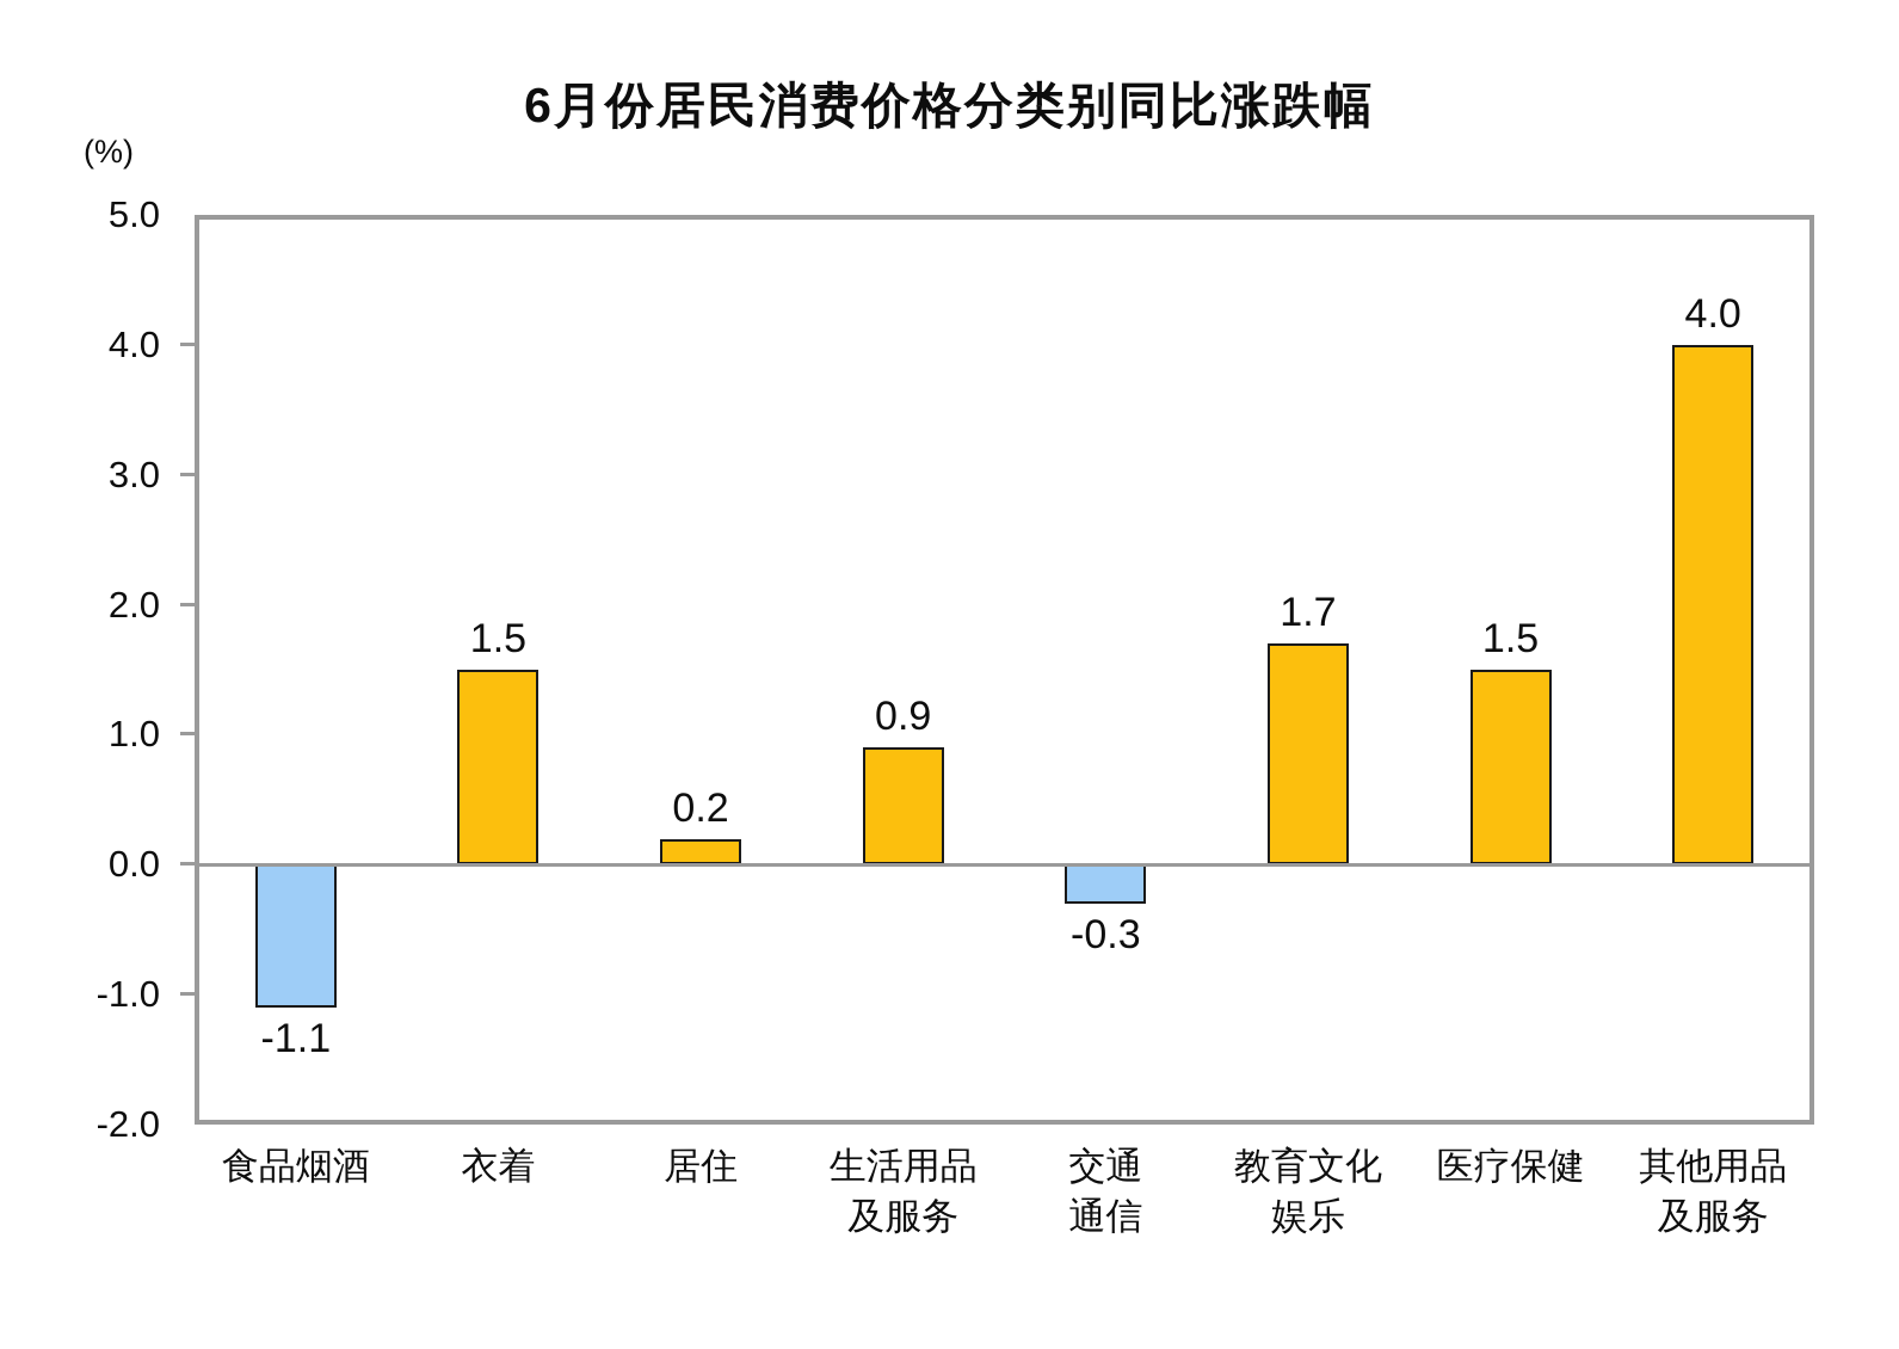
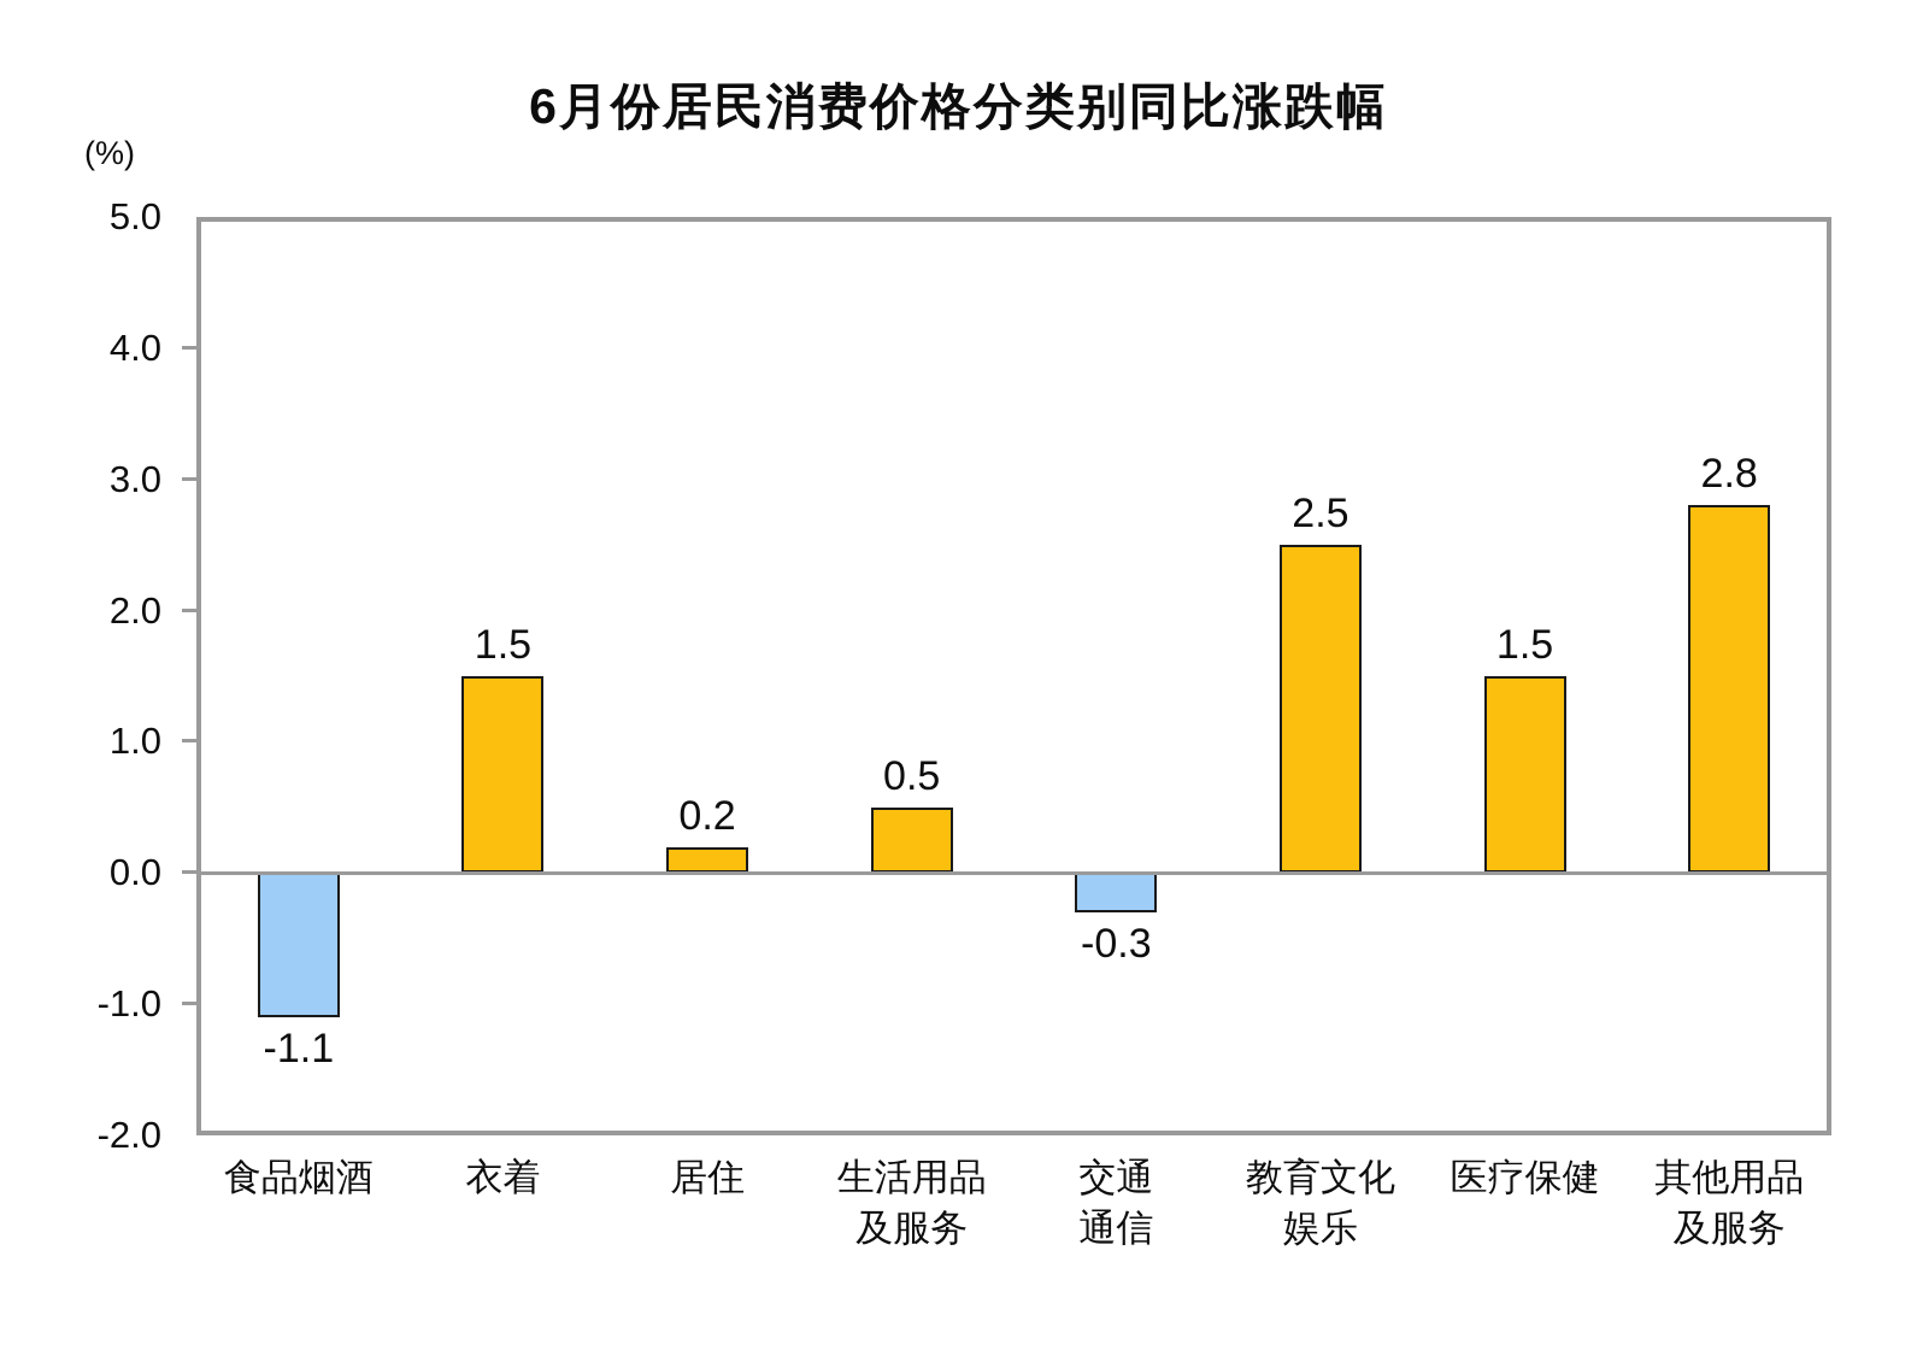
生活用品 及服务: 0.9 -> 0.5
教育文化 娱乐: 1.7 -> 2.5
其他用品 及服务: 4.0 -> 2.8
